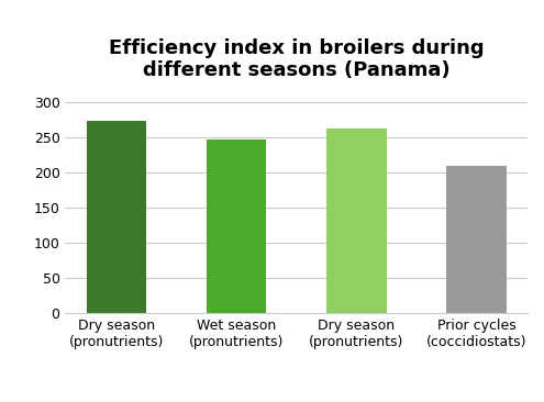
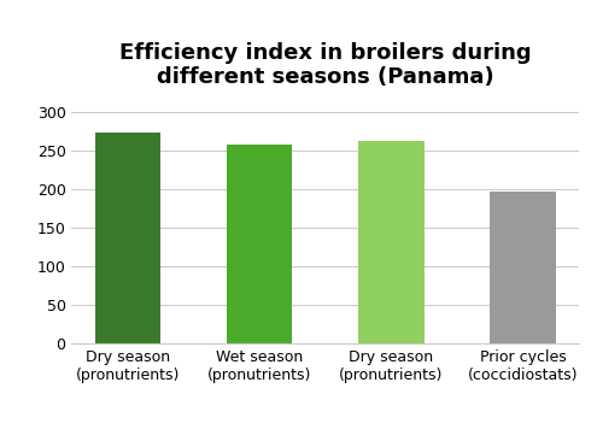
Wet season (pronutrients): 247 -> 258
Prior cycles (coccidiostats): 210 -> 198
